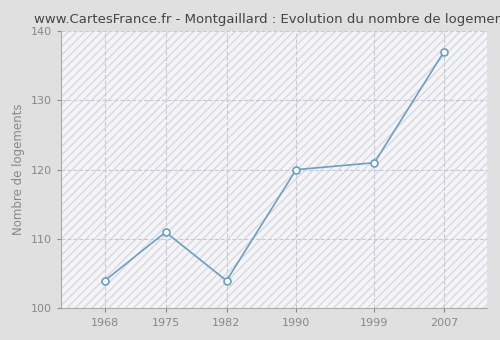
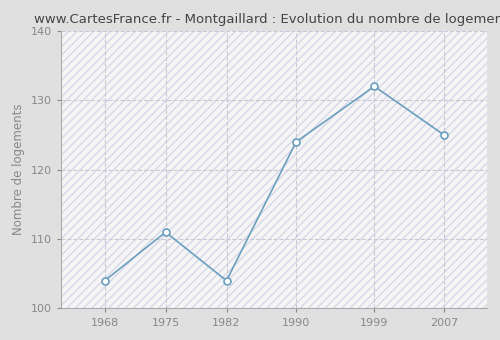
1990: 120 -> 124
1999: 121 -> 132
2007: 137 -> 125
